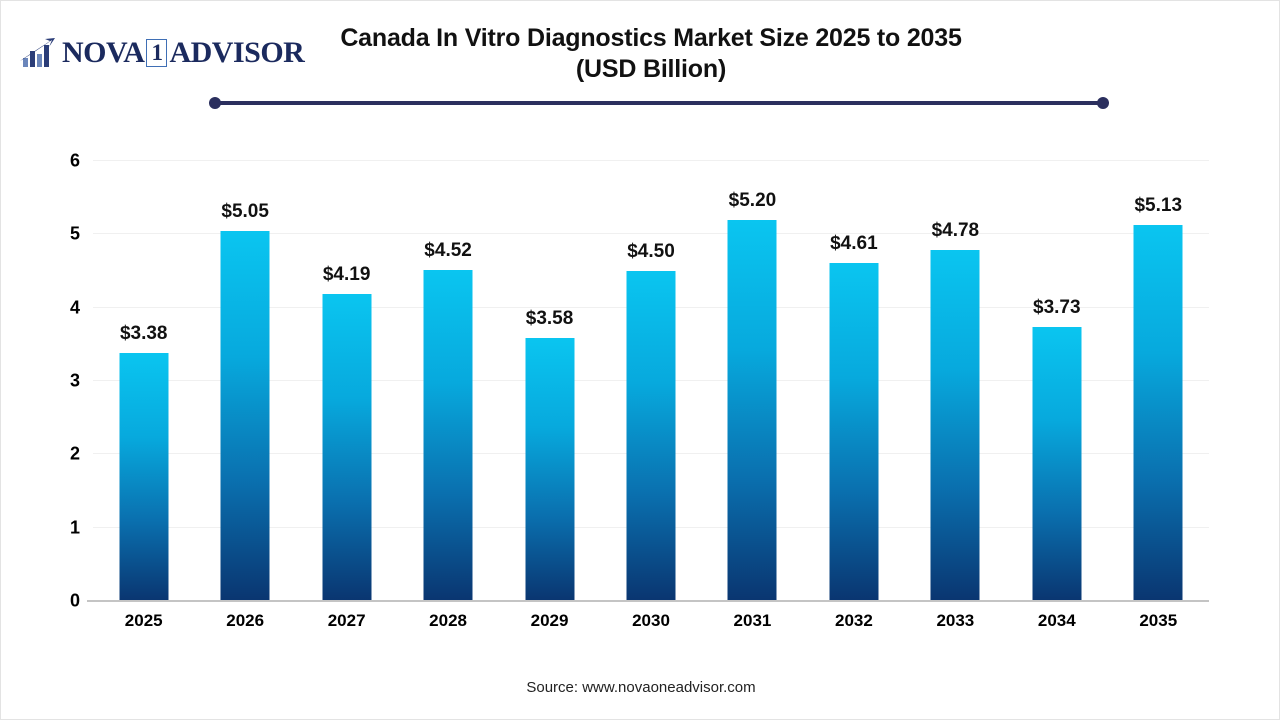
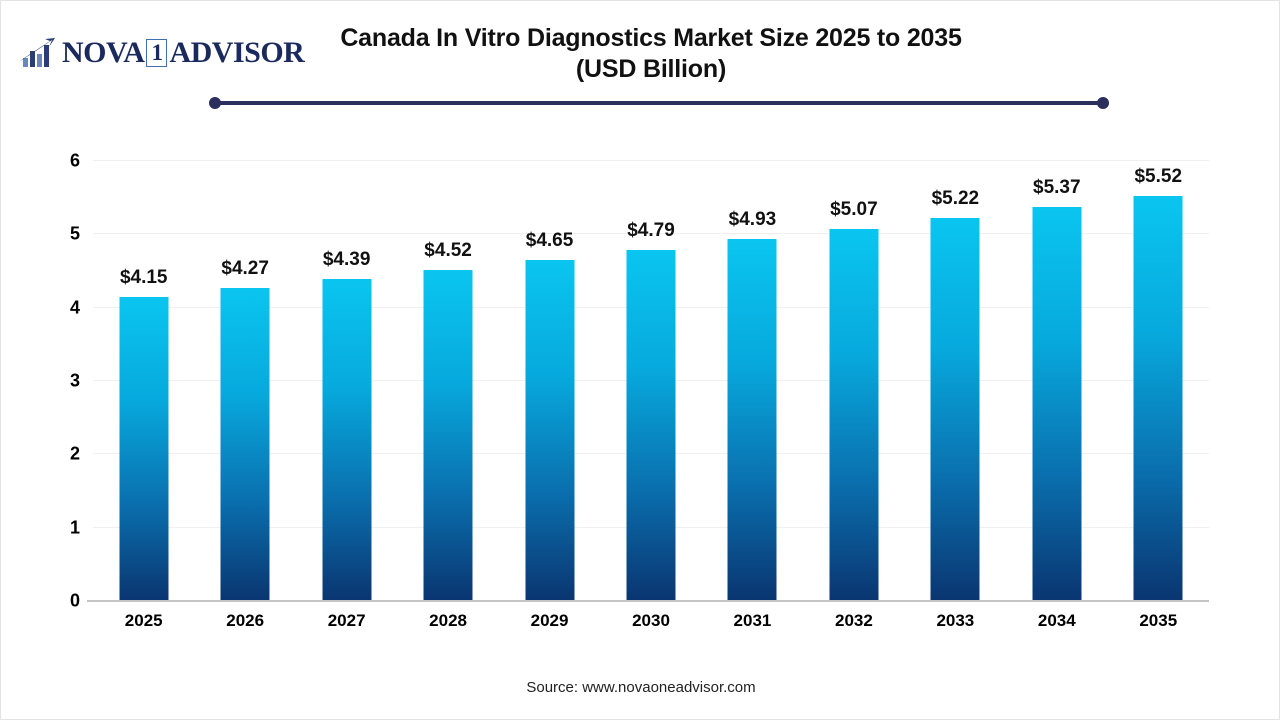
2025: $3.38 -> $4.15
2026: $5.05 -> $4.27
2027: $4.19 -> $4.39
2029: $3.58 -> $4.65
2030: $4.50 -> $4.79
2031: $5.20 -> $4.93
2032: $4.61 -> $5.07
2033: $4.78 -> $5.22
2034: $3.73 -> $5.37
2035: $5.13 -> $5.52
